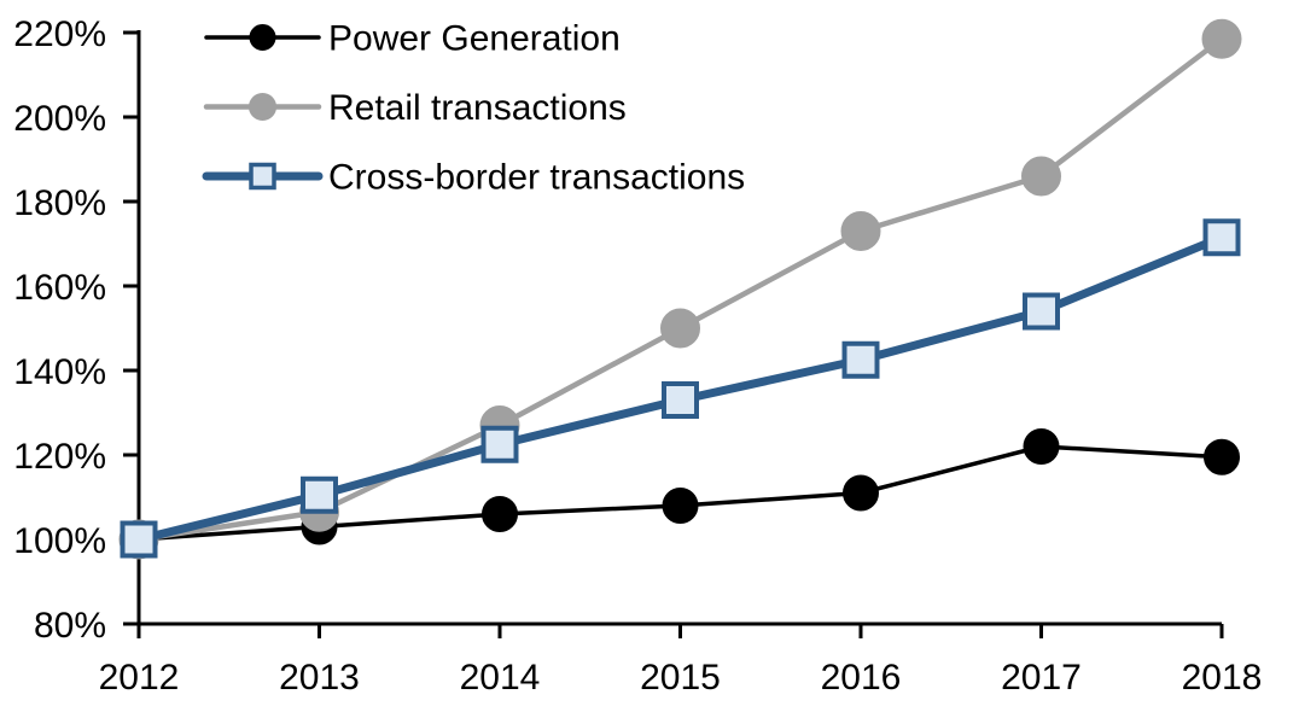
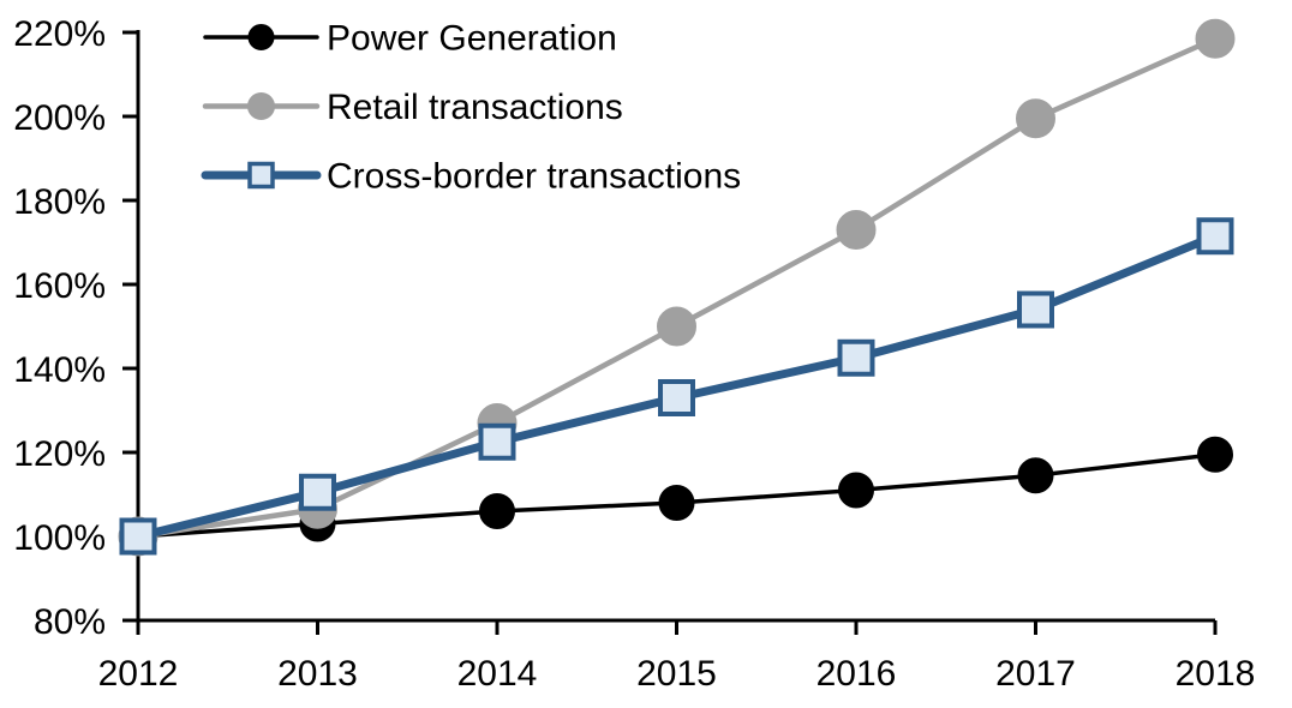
Power Generation/2017: 122% -> 114%
Retail transactions/2017: 186% -> 200%
